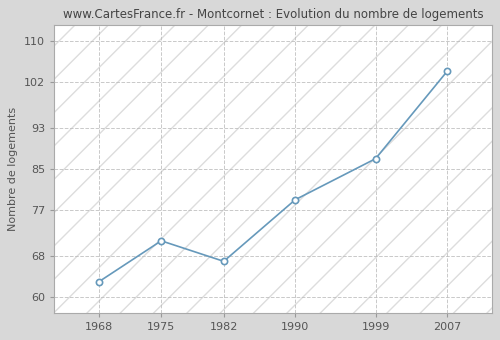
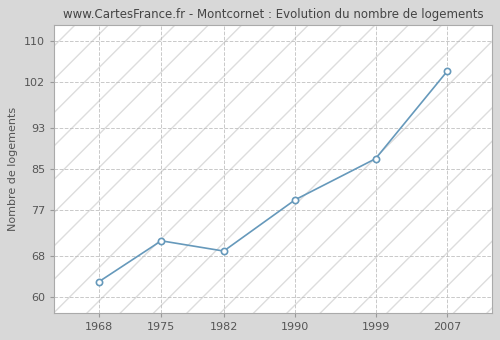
1982: 67 -> 69
